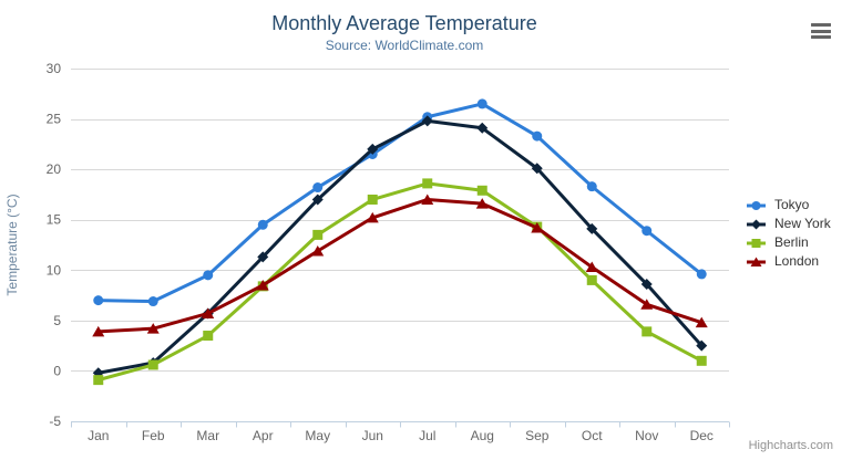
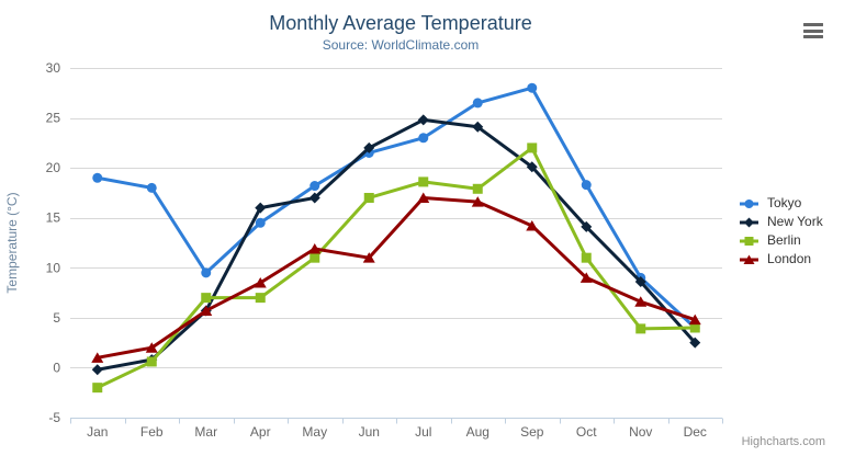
Tokyo/Jan: 7 -> 19
Berlin/Jan: -1 -> -2
London/Jan: 4 -> 1
Tokyo/Feb: 7 -> 18
London/Feb: 4 -> 2
Berlin/Mar: 4 -> 7
New York/Apr: 11 -> 16
Berlin/Apr: 8 -> 7
Berlin/May: 14 -> 11
London/Jun: 15 -> 11
Tokyo/Jul: 25 -> 23
Tokyo/Sep: 23 -> 28
Berlin/Sep: 14 -> 22
Berlin/Oct: 9 -> 11
London/Oct: 10 -> 9
Tokyo/Nov: 14 -> 9
Tokyo/Dec: 10 -> 4
Berlin/Dec: 1 -> 4
